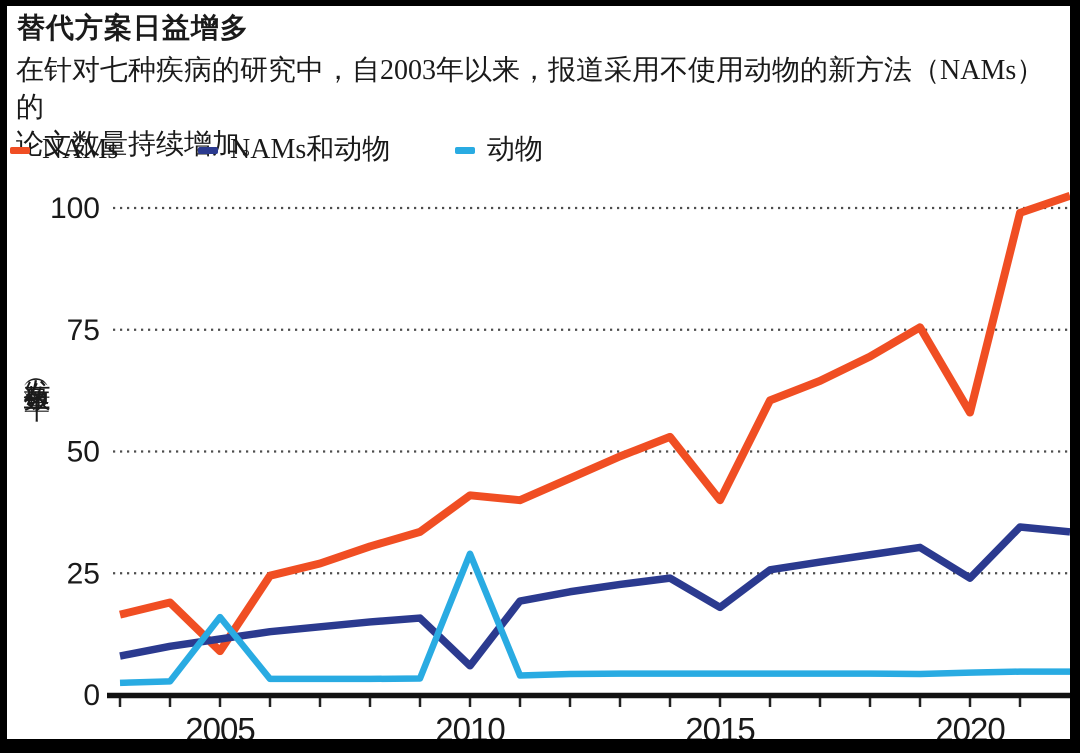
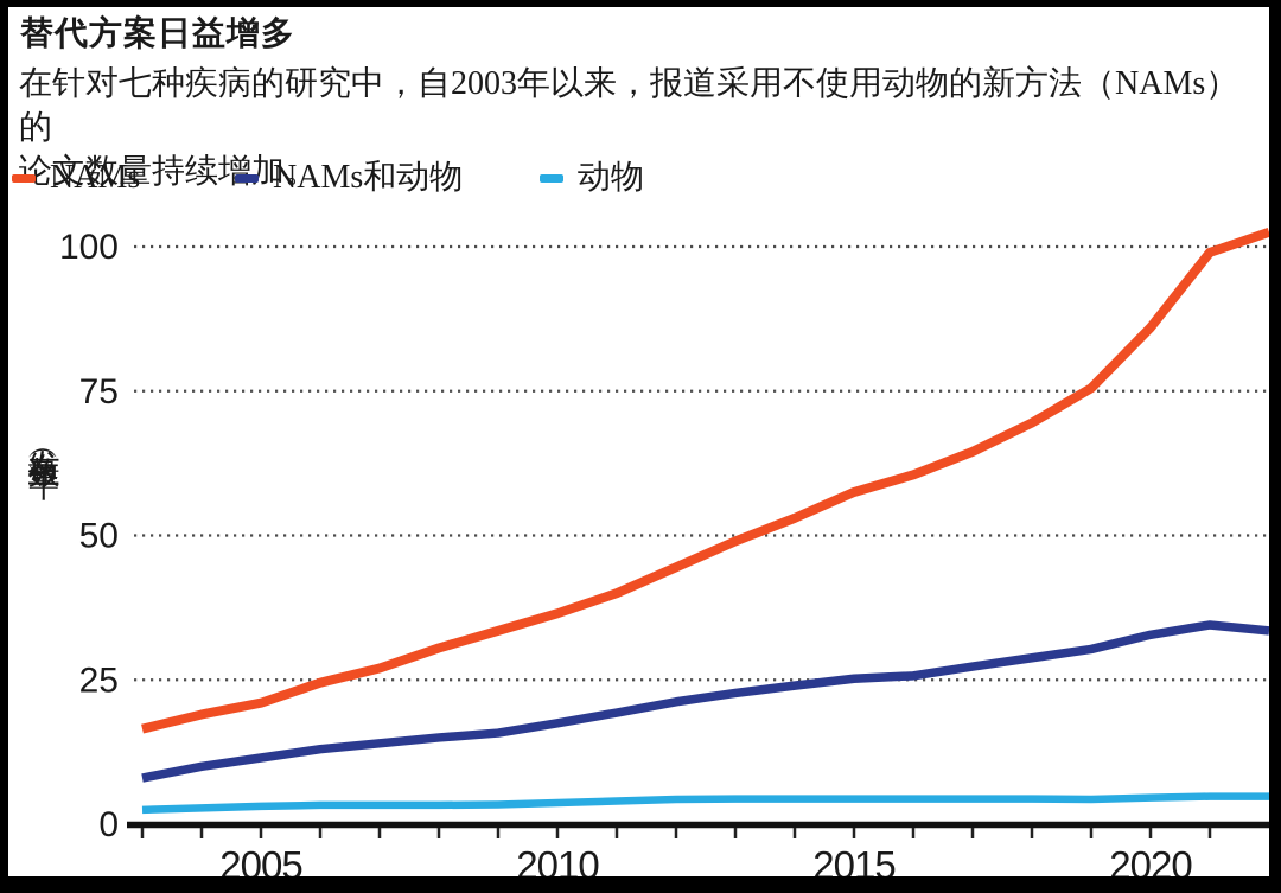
NAMs/2005: 9 -> 21
动物/2005: 16 -> 3
NAMs/2010: 41 -> 36
NAMs和动物/2010: 6 -> 18
动物/2010: 29 -> 4
NAMs/2015: 40 -> 58
NAMs和动物/2015: 18 -> 25
NAMs/2020: 58 -> 86
NAMs和动物/2020: 24 -> 33
